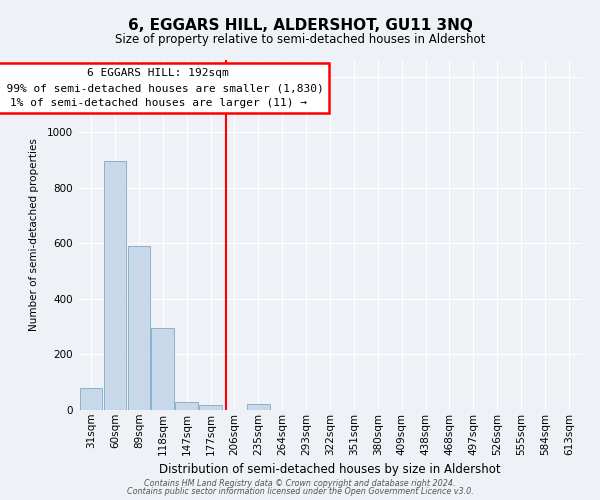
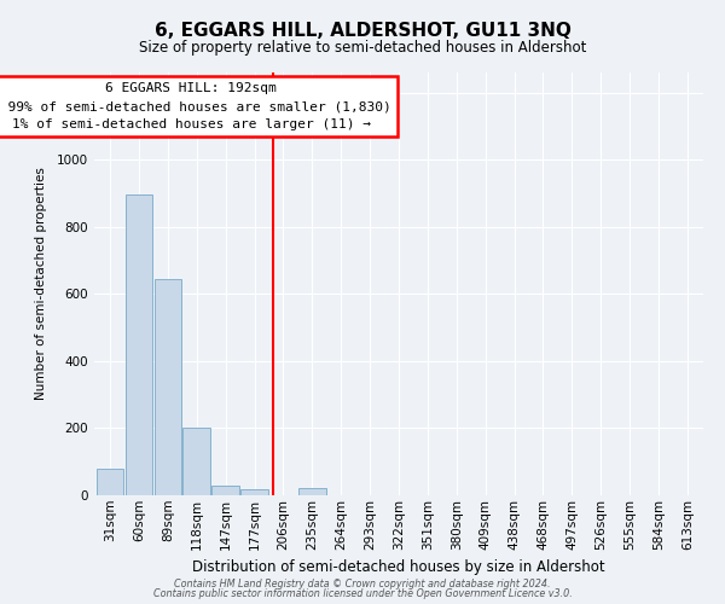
89sqm: 590 -> 645
118sqm: 295 -> 200
